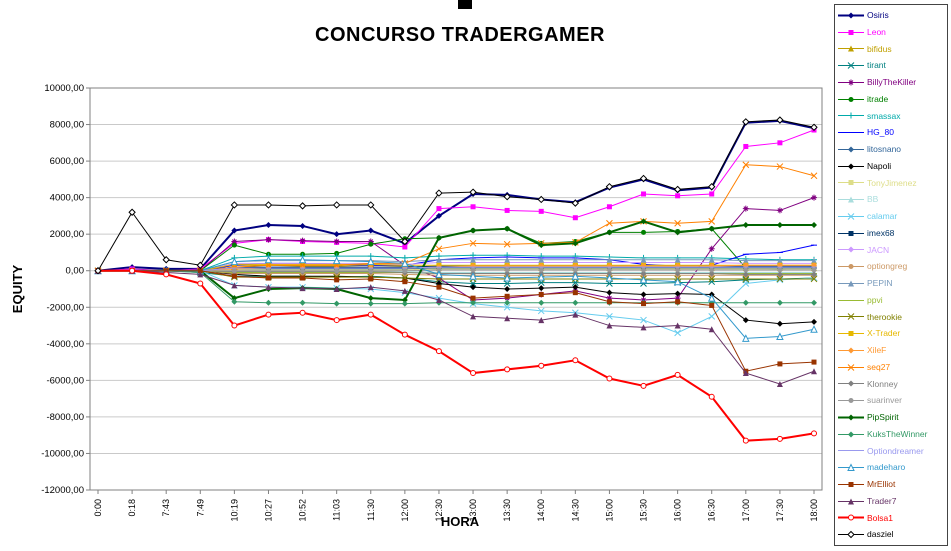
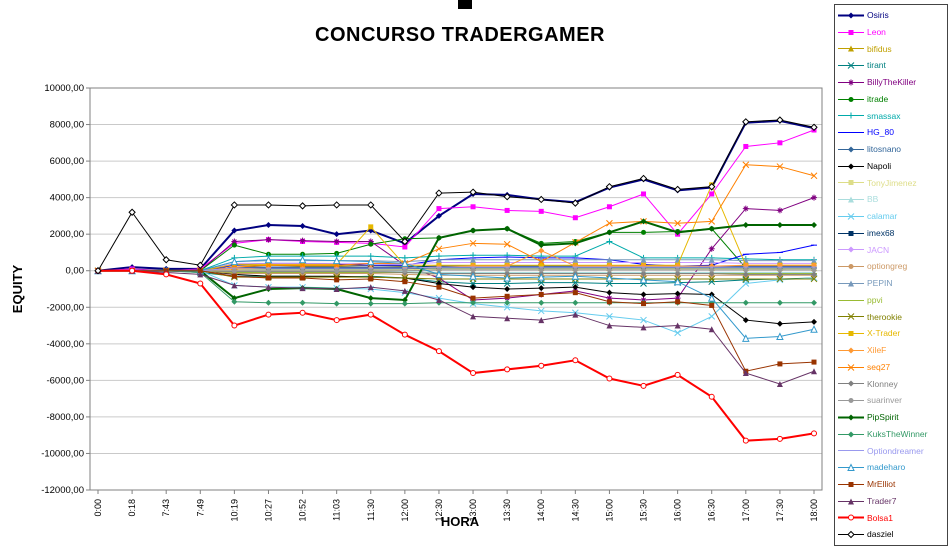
X-Trader/11:30: 400 -> 2400
XileF/14:00: 200 -> 1100
seq27/14:00: 1500 -> 500
smassax/15:00: 800 -> 1600
Leon/16:00: 4100 -> 2000
X-Trader/16:30: 300 -> 4700
